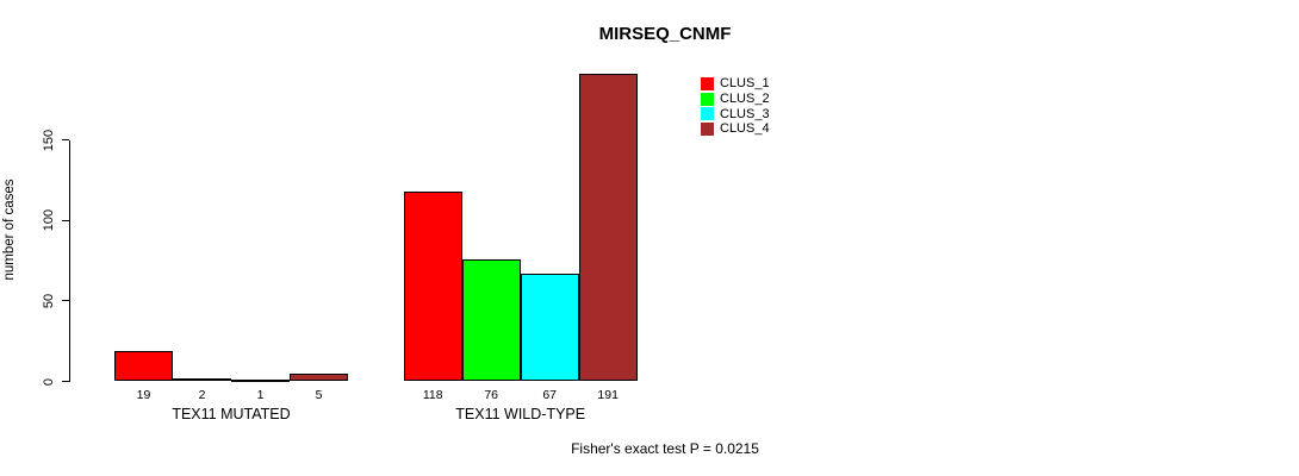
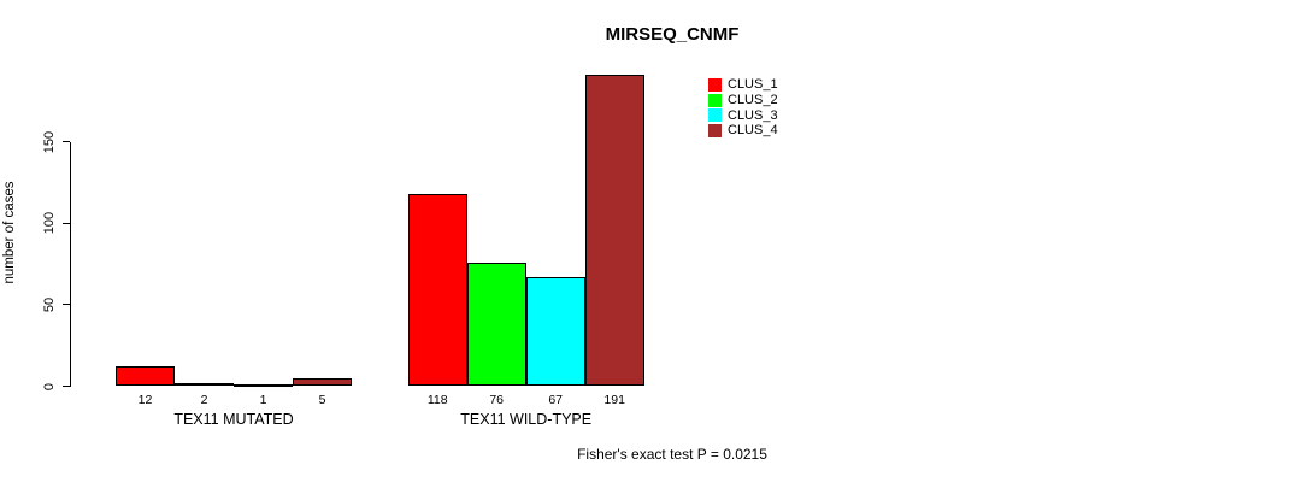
CLUS_1/TEX11 MUTATED: 19 -> 12
